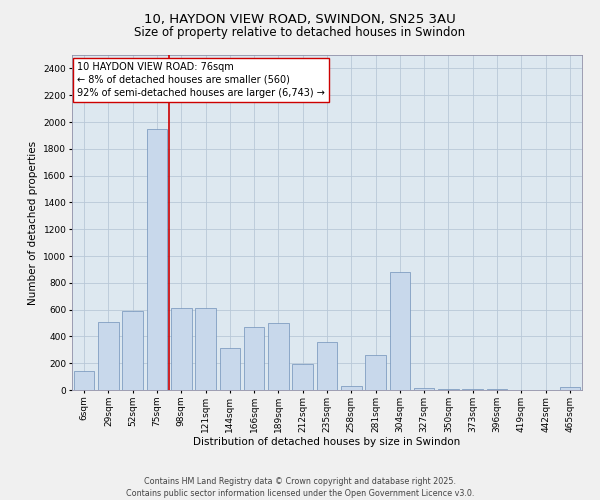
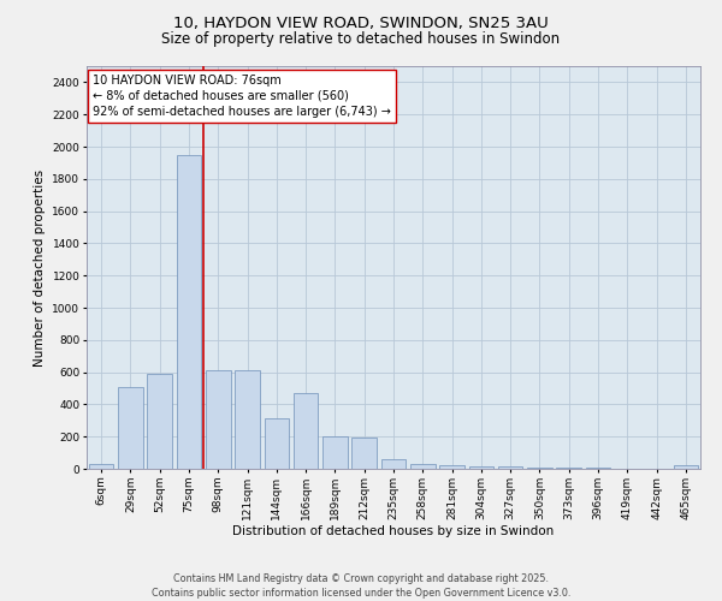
6sqm: 140 -> 30
189sqm: 500 -> 200
235sqm: 360 -> 60
281sqm: 260 -> 20
304sqm: 880 -> 20
